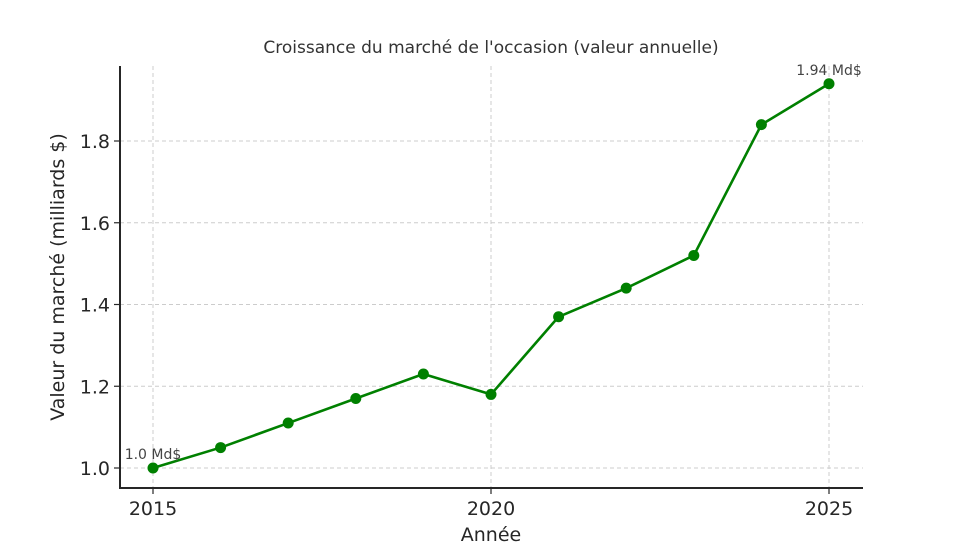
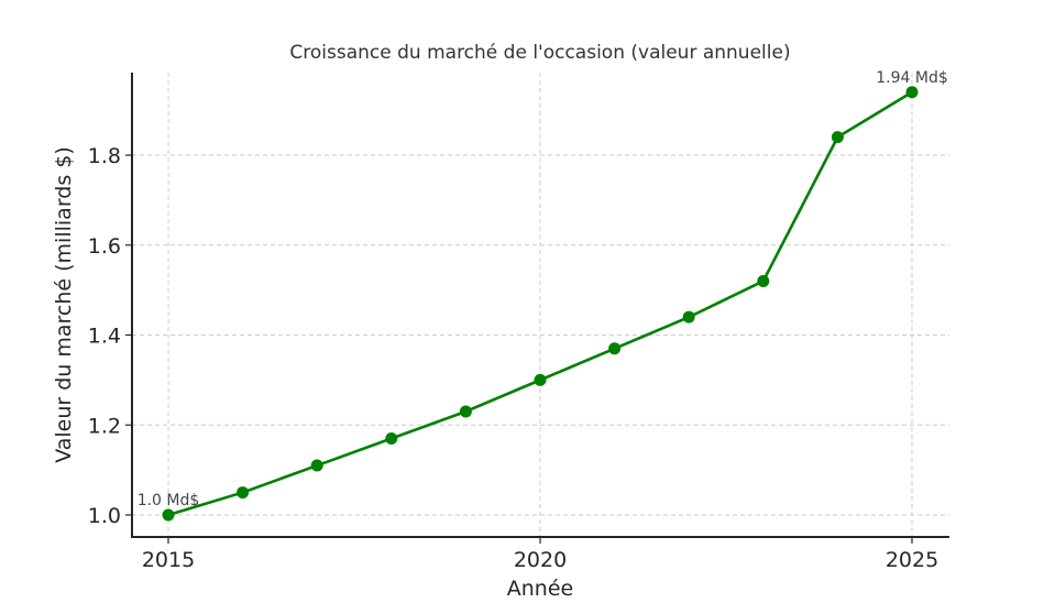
2020: 1.18 -> 1.30
